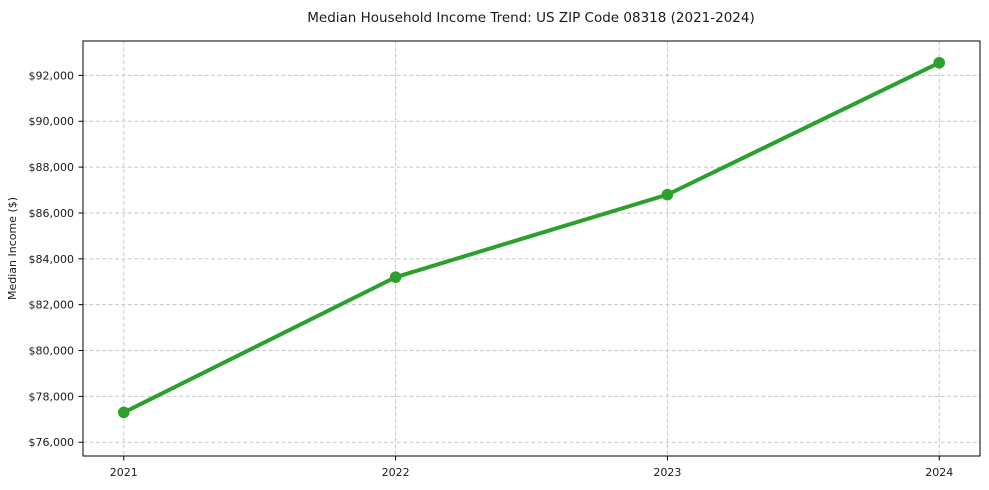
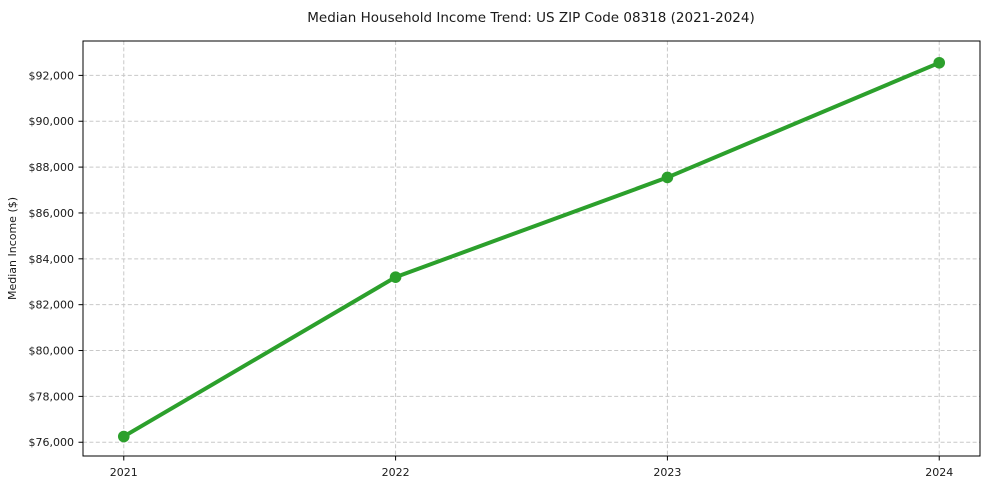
2021: $77300 -> $76200
2023: $86800 -> $87600
